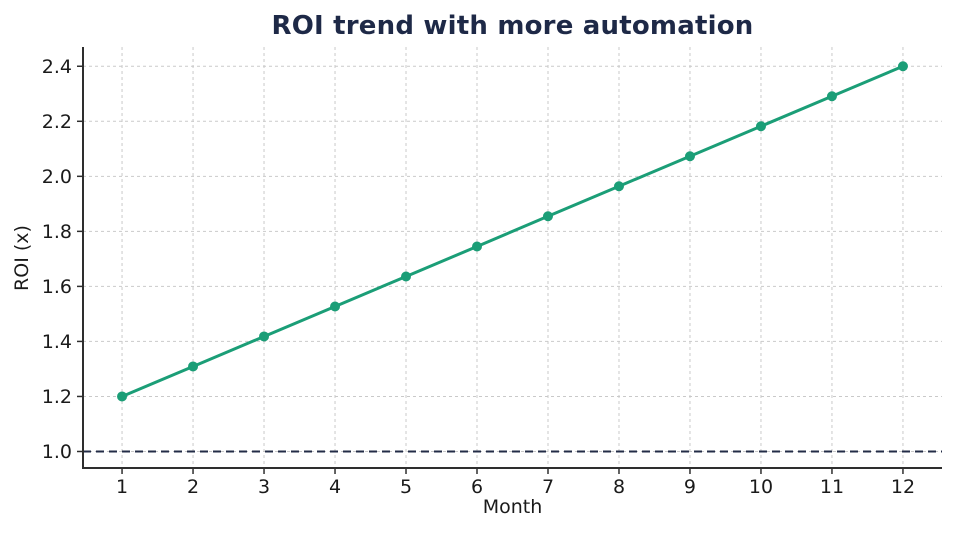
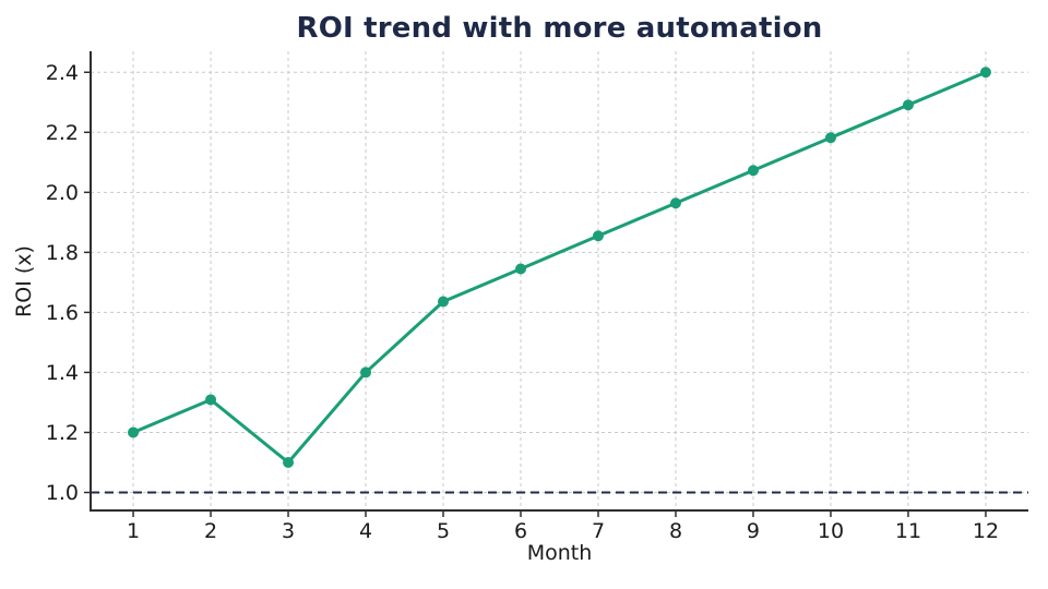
3: 1.42 -> 1.10
4: 1.53 -> 1.40
